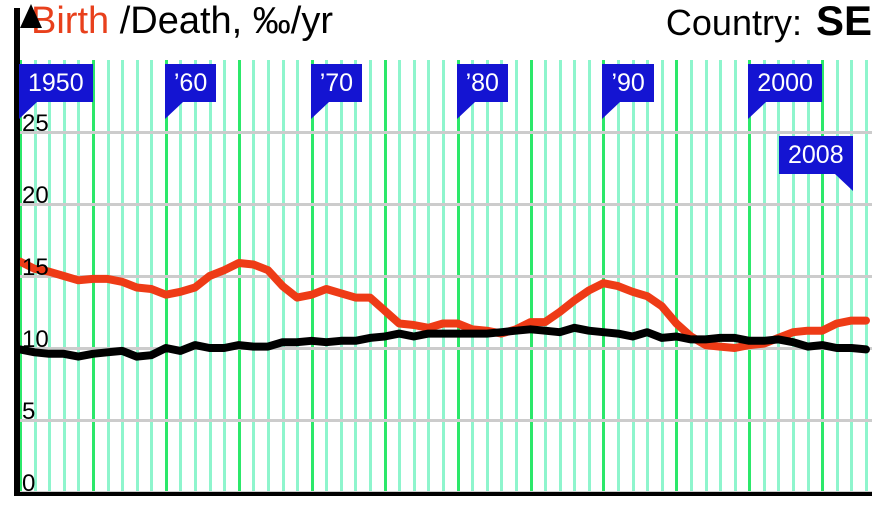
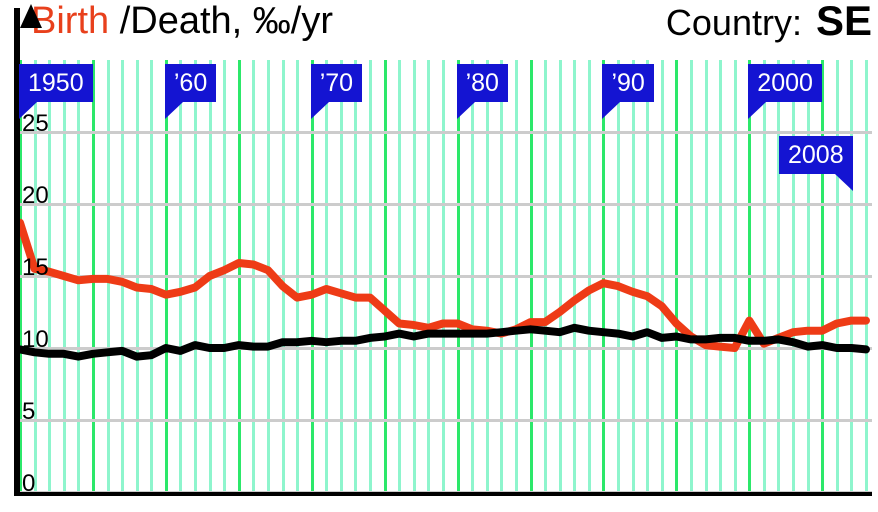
Birth/1950: 16.0 -> 18.7
Birth/2000: 10.2 -> 11.9
